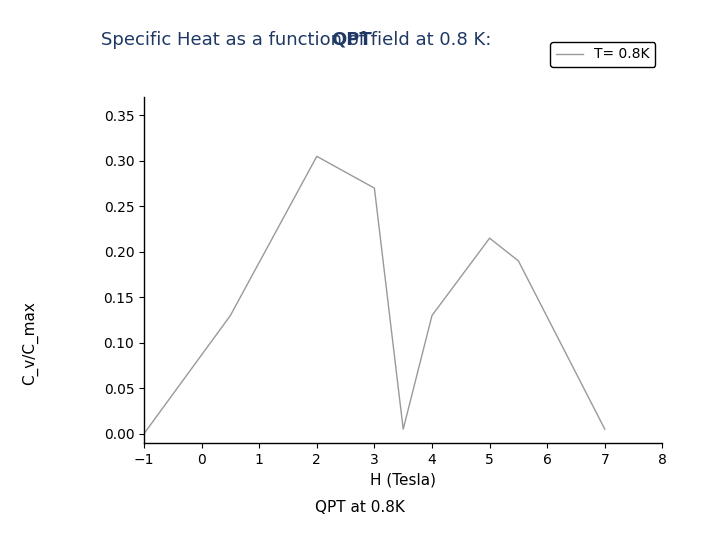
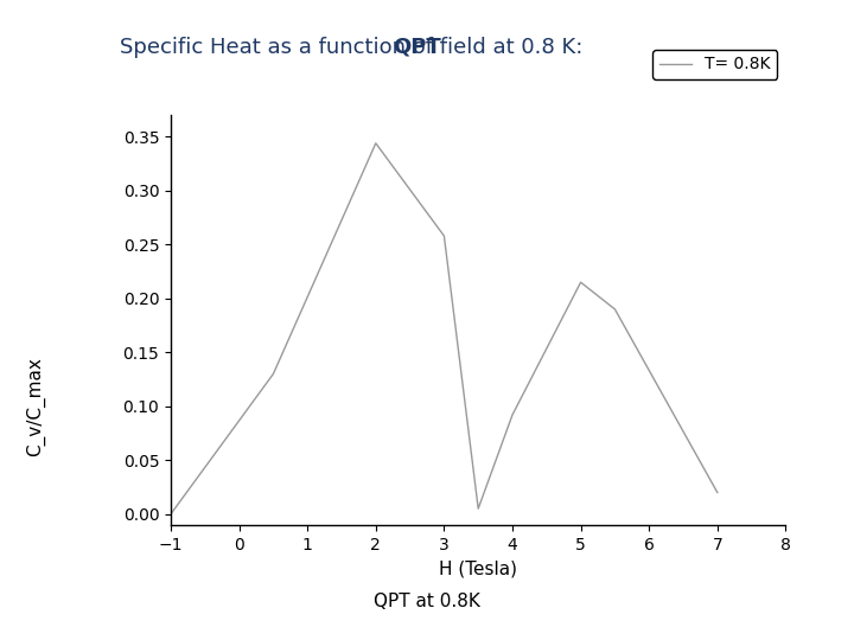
2: 0.305 -> 0.344
3: 0.270 -> 0.258
4: 0.130 -> 0.092
7: 0.005 -> 0.020
